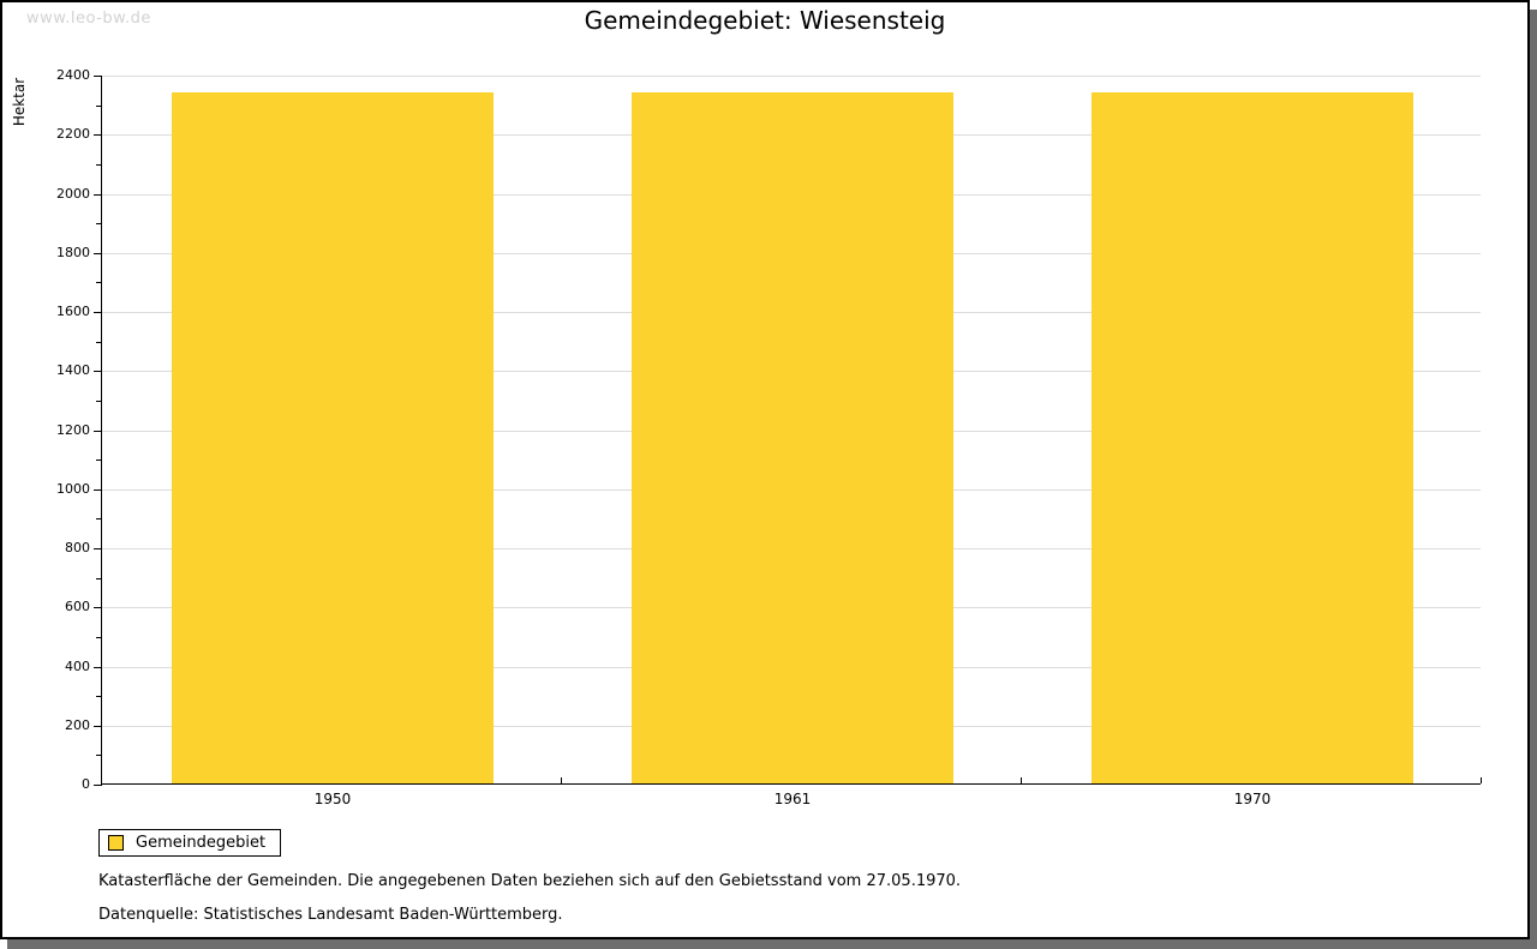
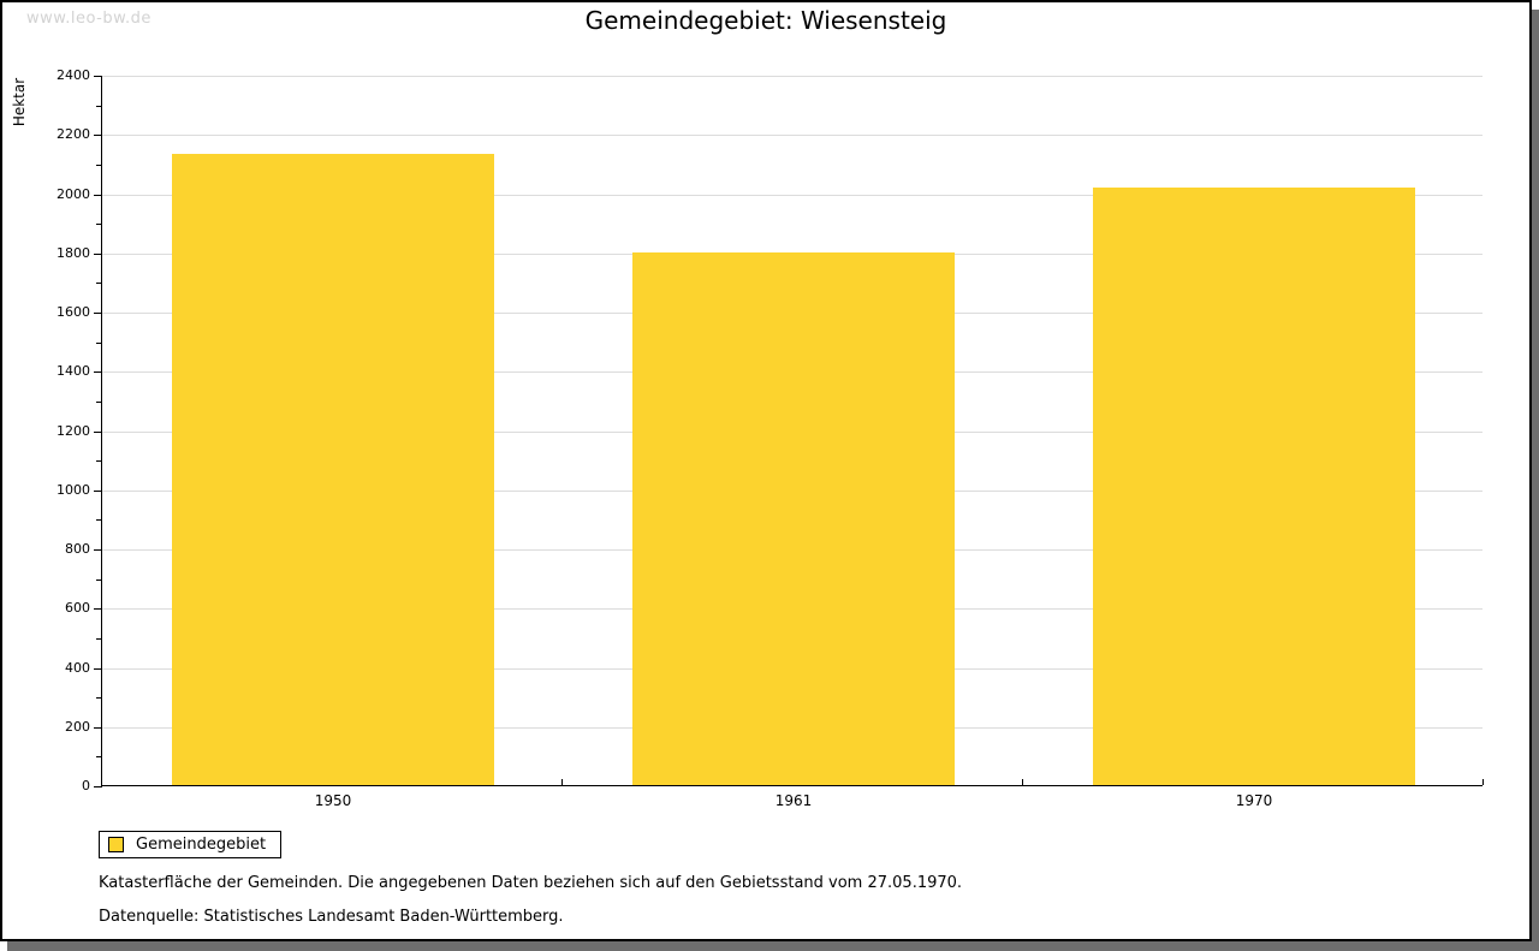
1950: 2340 -> 2130
1961: 2340 -> 1800
1970: 2340 -> 2020
